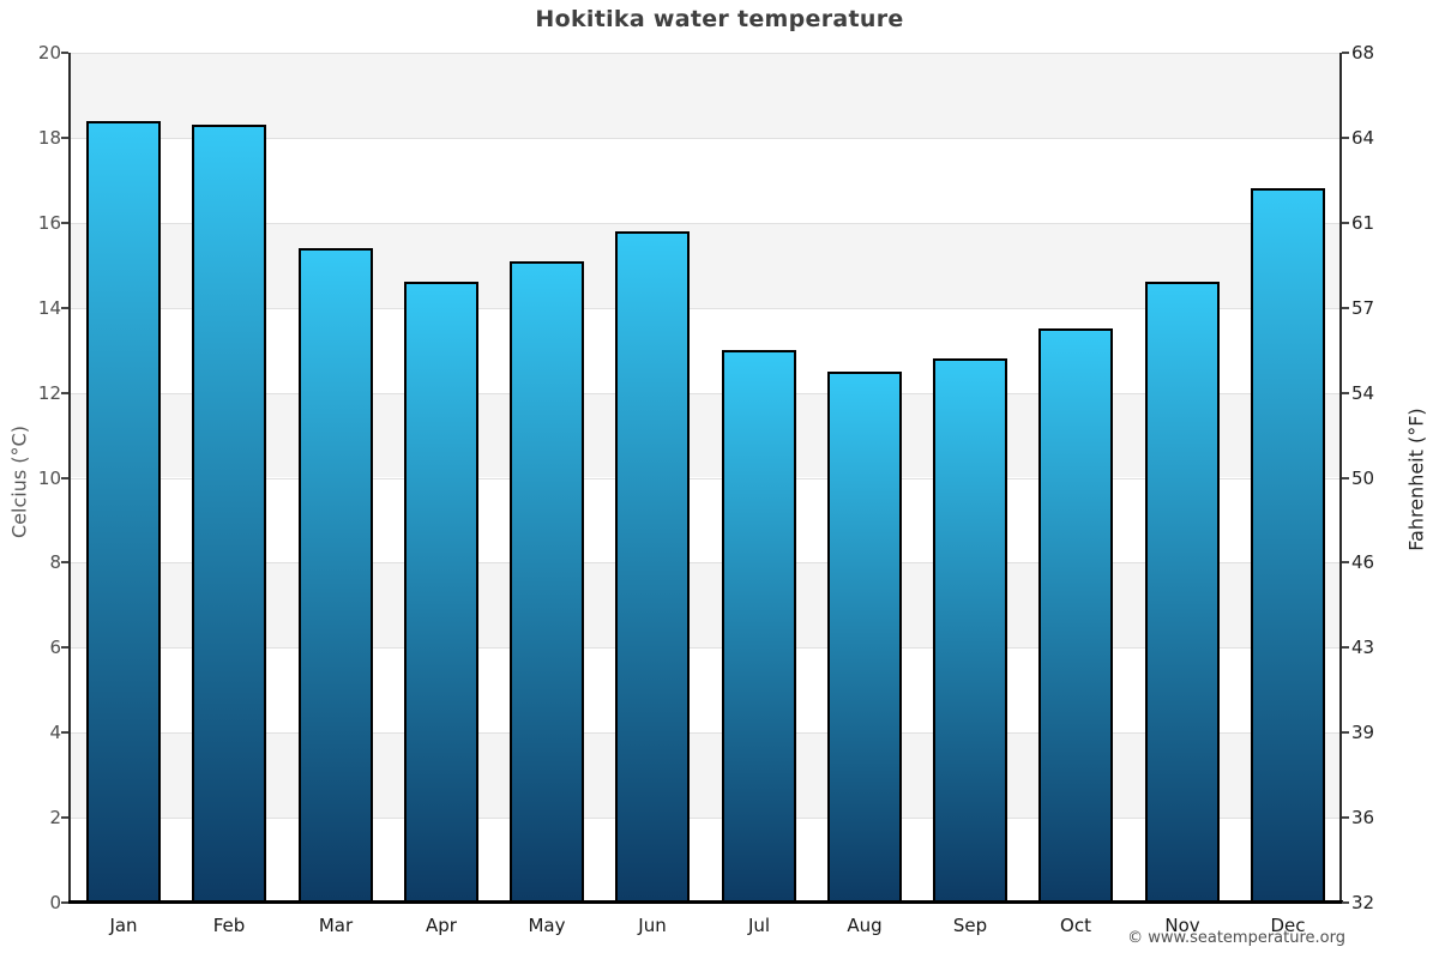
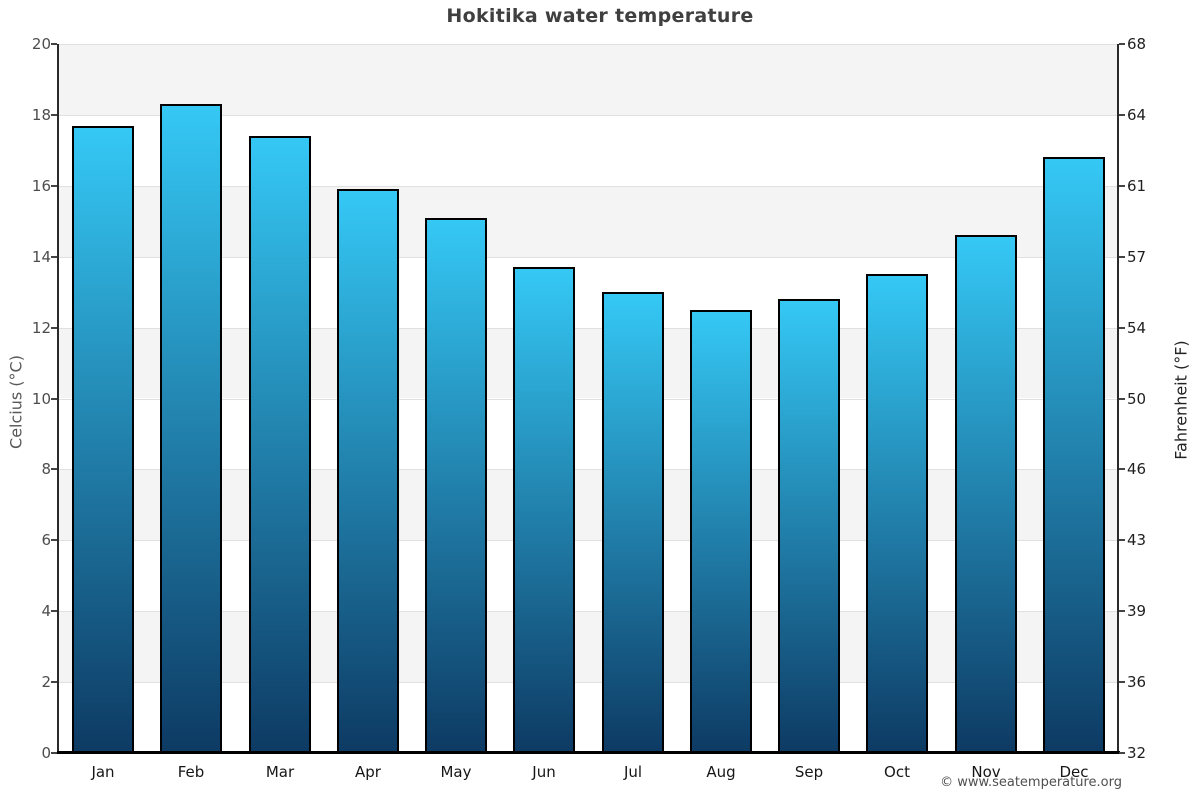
Jan: 18.4 -> 17.7
Mar: 15.4 -> 17.4
Apr: 14.6 -> 15.9
Jun: 15.8 -> 13.7
